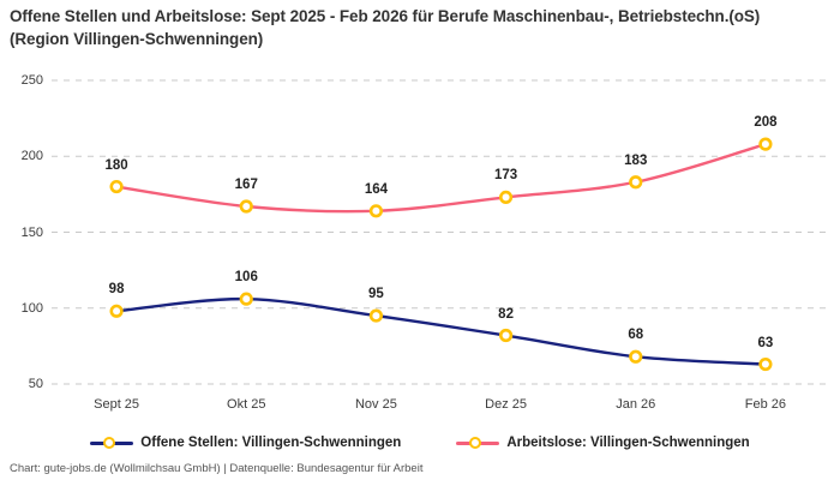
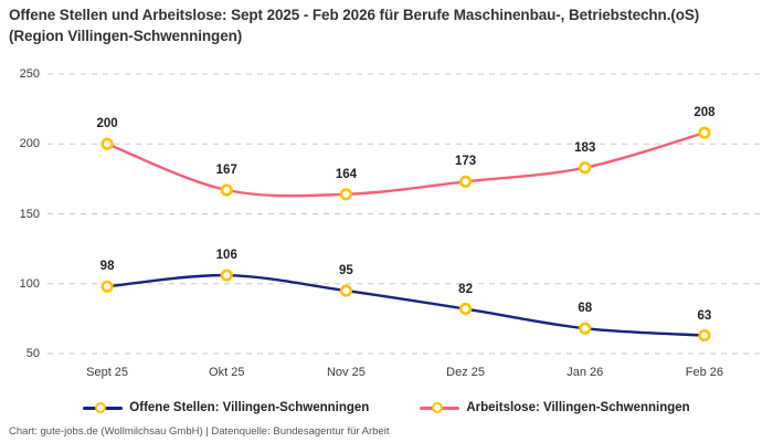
Arbeitslose: Villingen-Schwenningen/Sept 25: 180 -> 200
